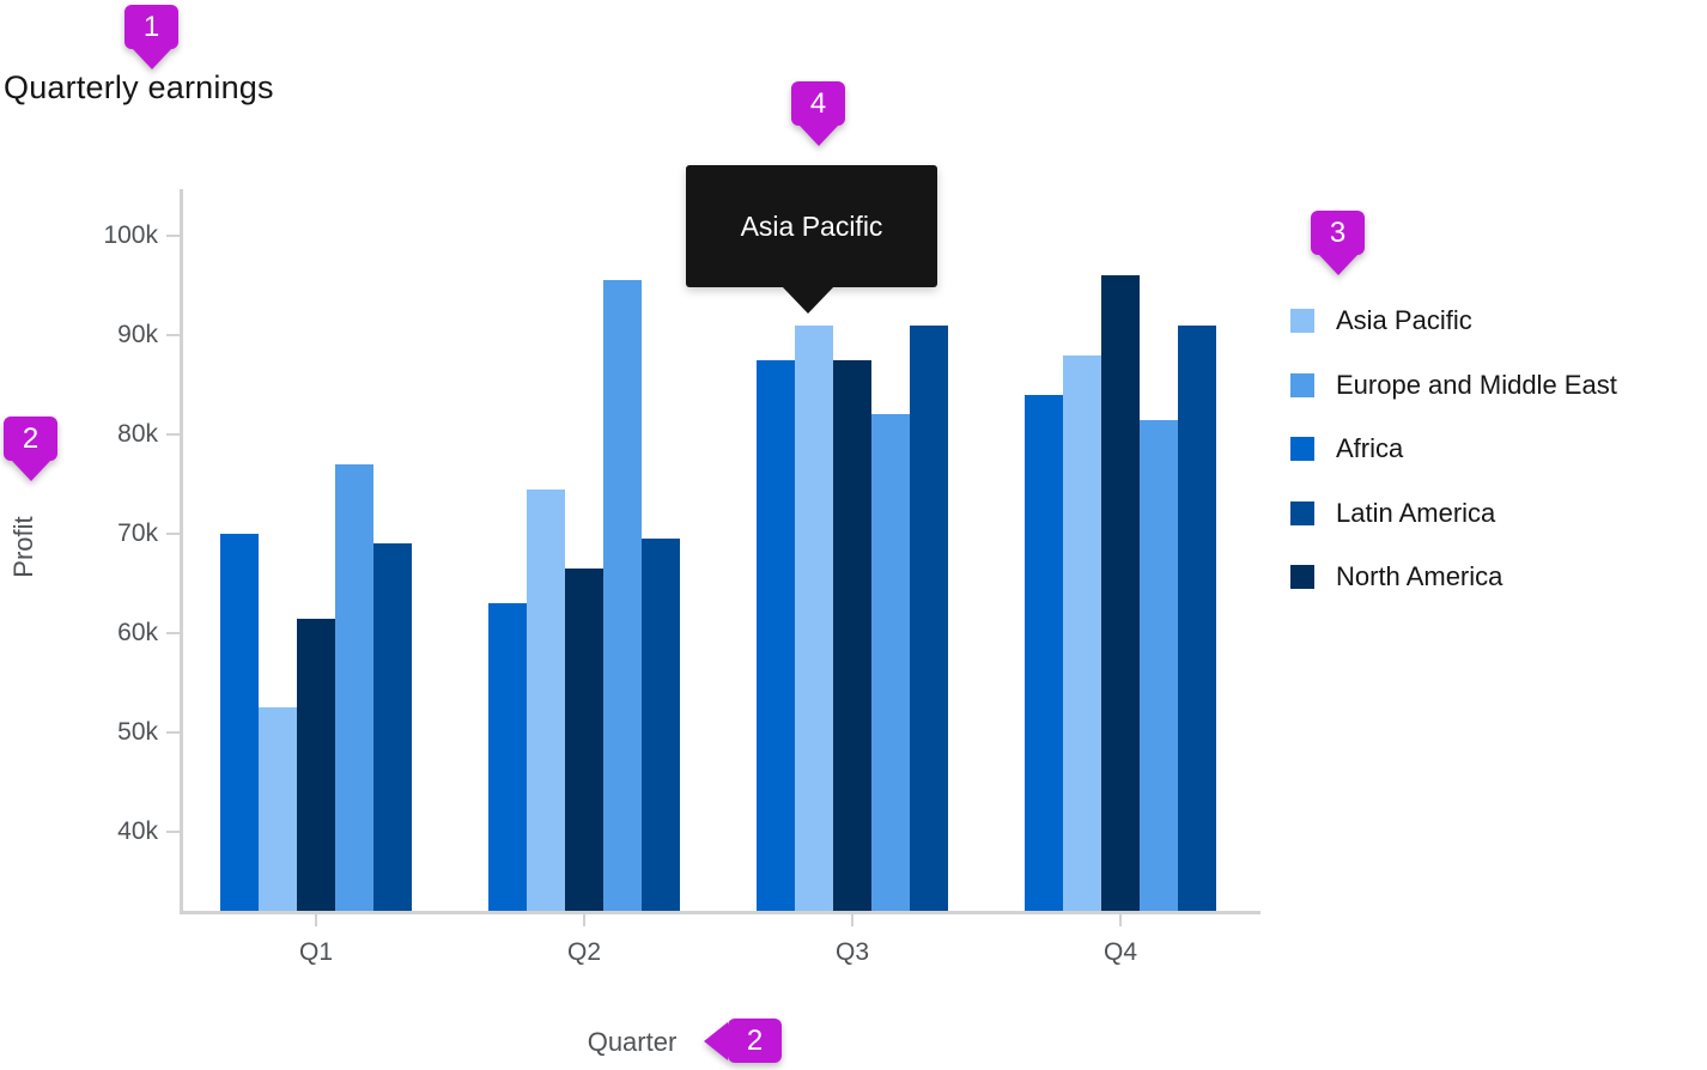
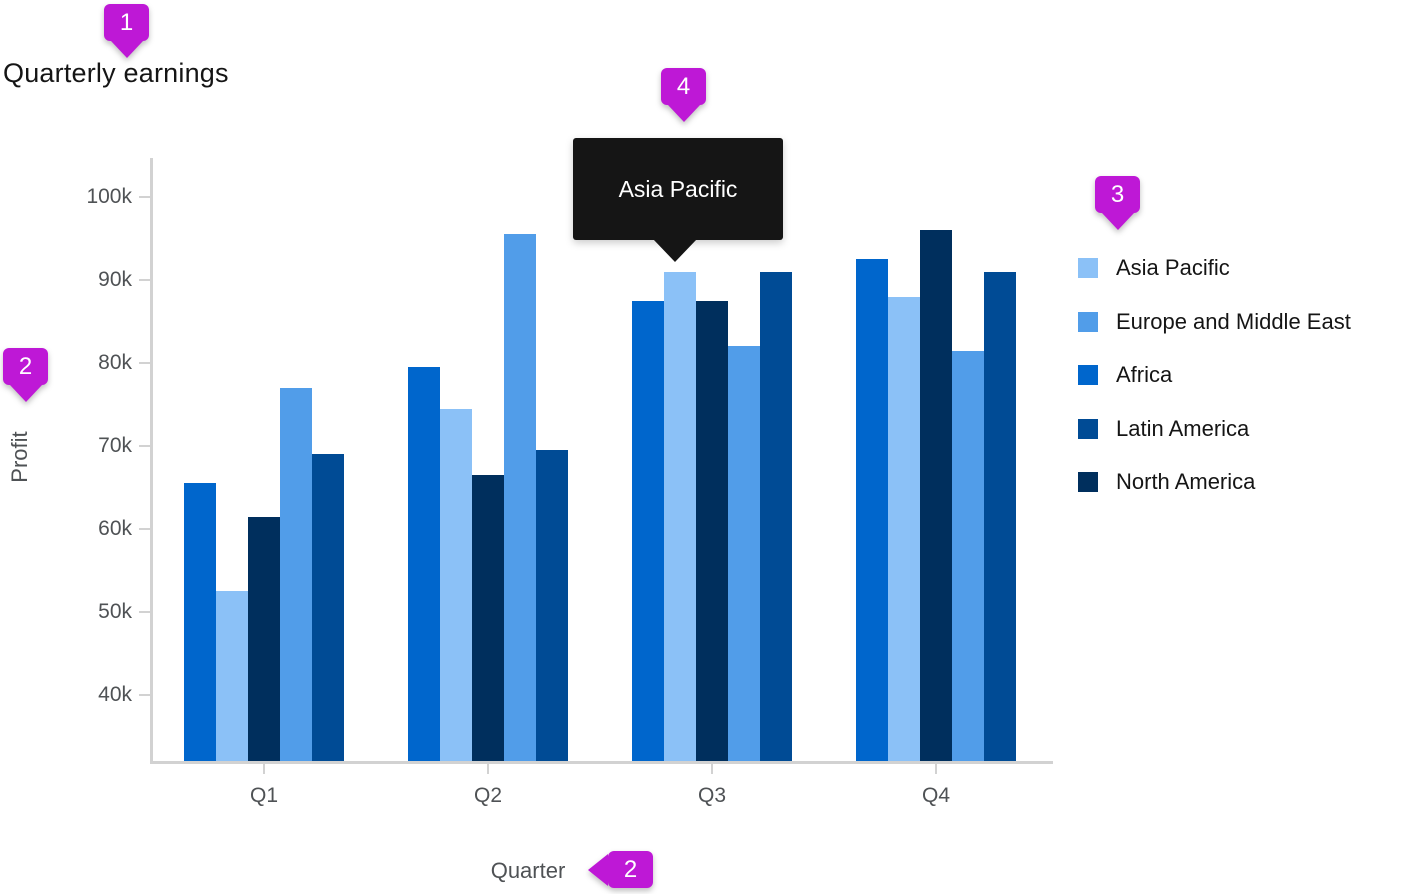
Africa/Q1: 70k -> 66k
Africa/Q2: 63k -> 80k
Africa/Q4: 84k -> 92k
